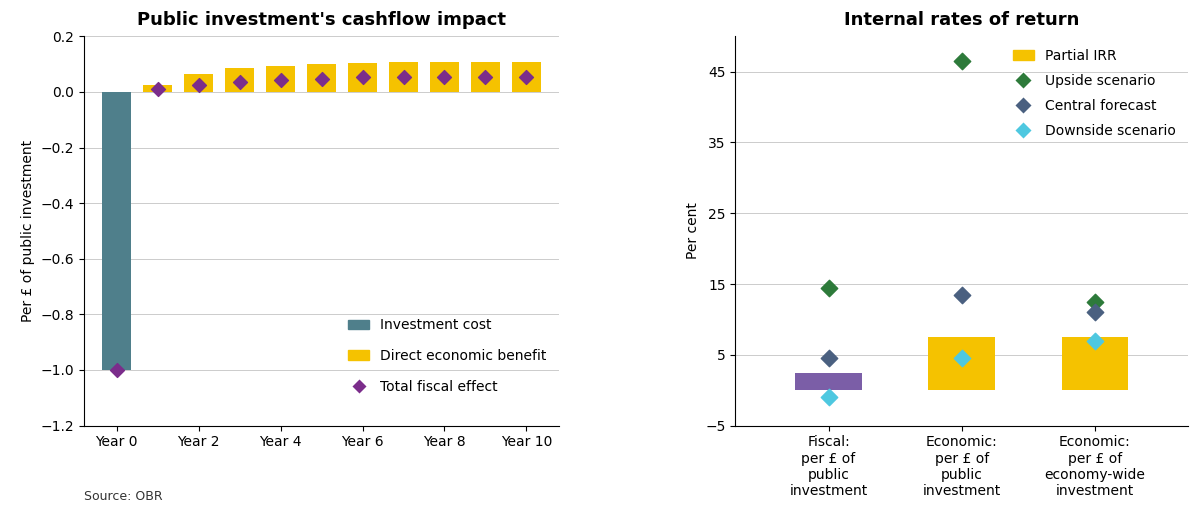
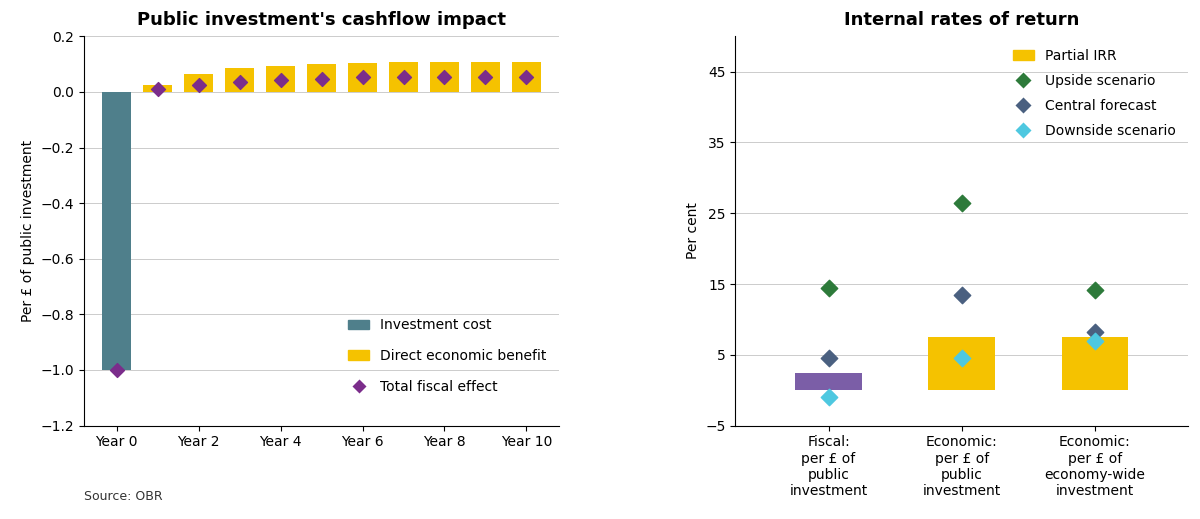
Internal rates of return/Upside scenario/Economic: per £ of public investment: 46.5 -> 26.4
Internal rates of return/Upside scenario/Economic: per £ of economy-wide investment: 12.5 -> 14.2
Internal rates of return/Central forecast/Economic: per £ of economy-wide investment: 11.0 -> 8.2
